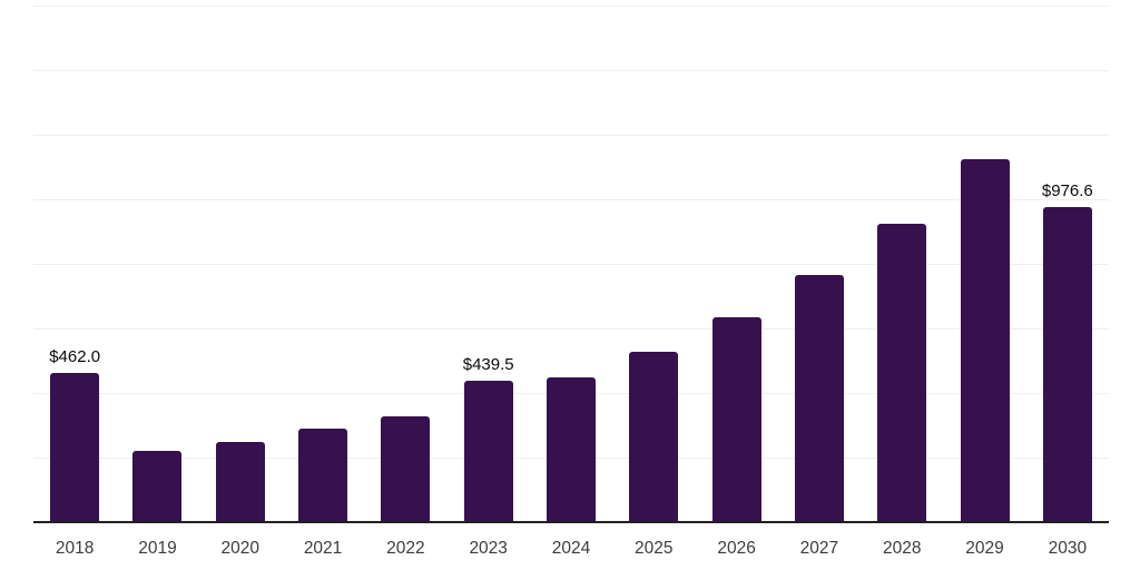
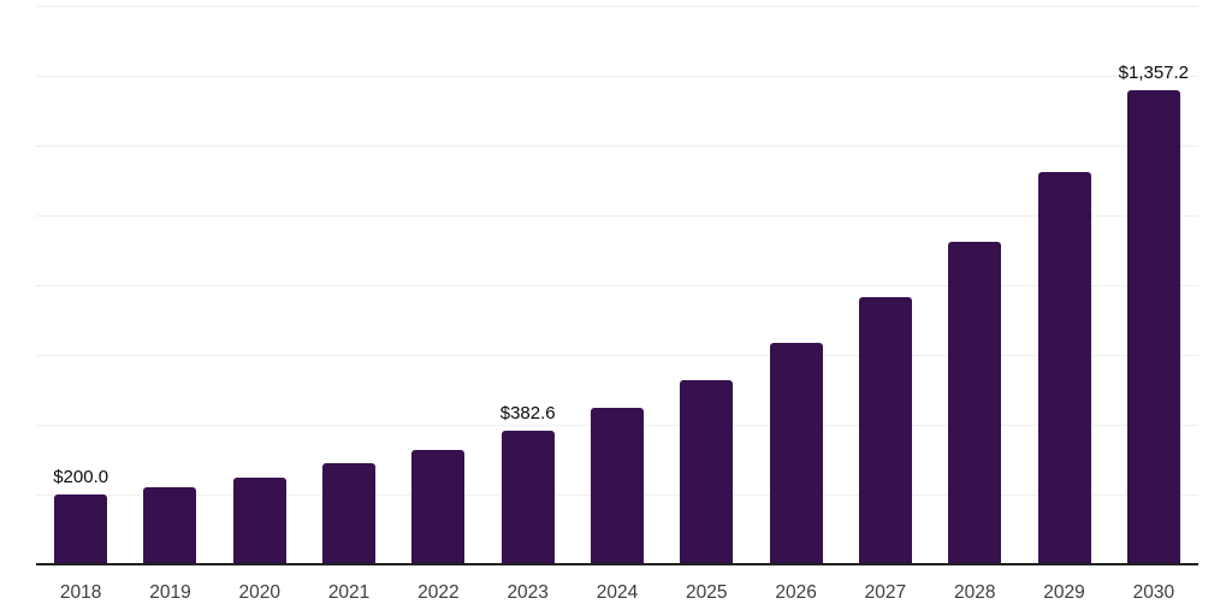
2018: $462.0 -> $200.0
2023: $439.5 -> $382.6
2030: $976.6 -> $1,357.2
